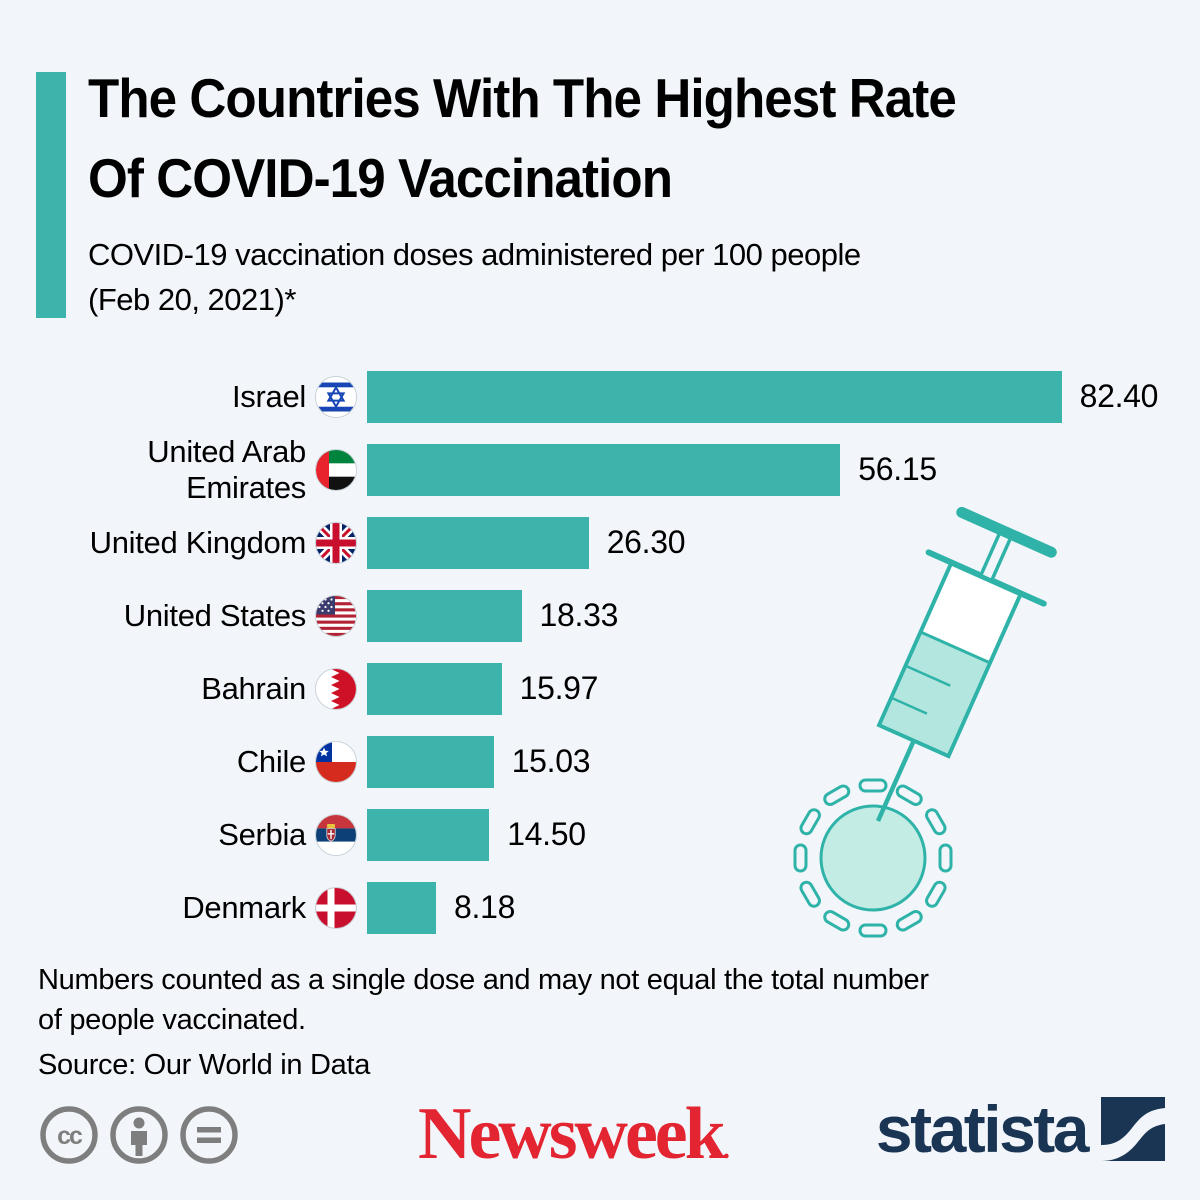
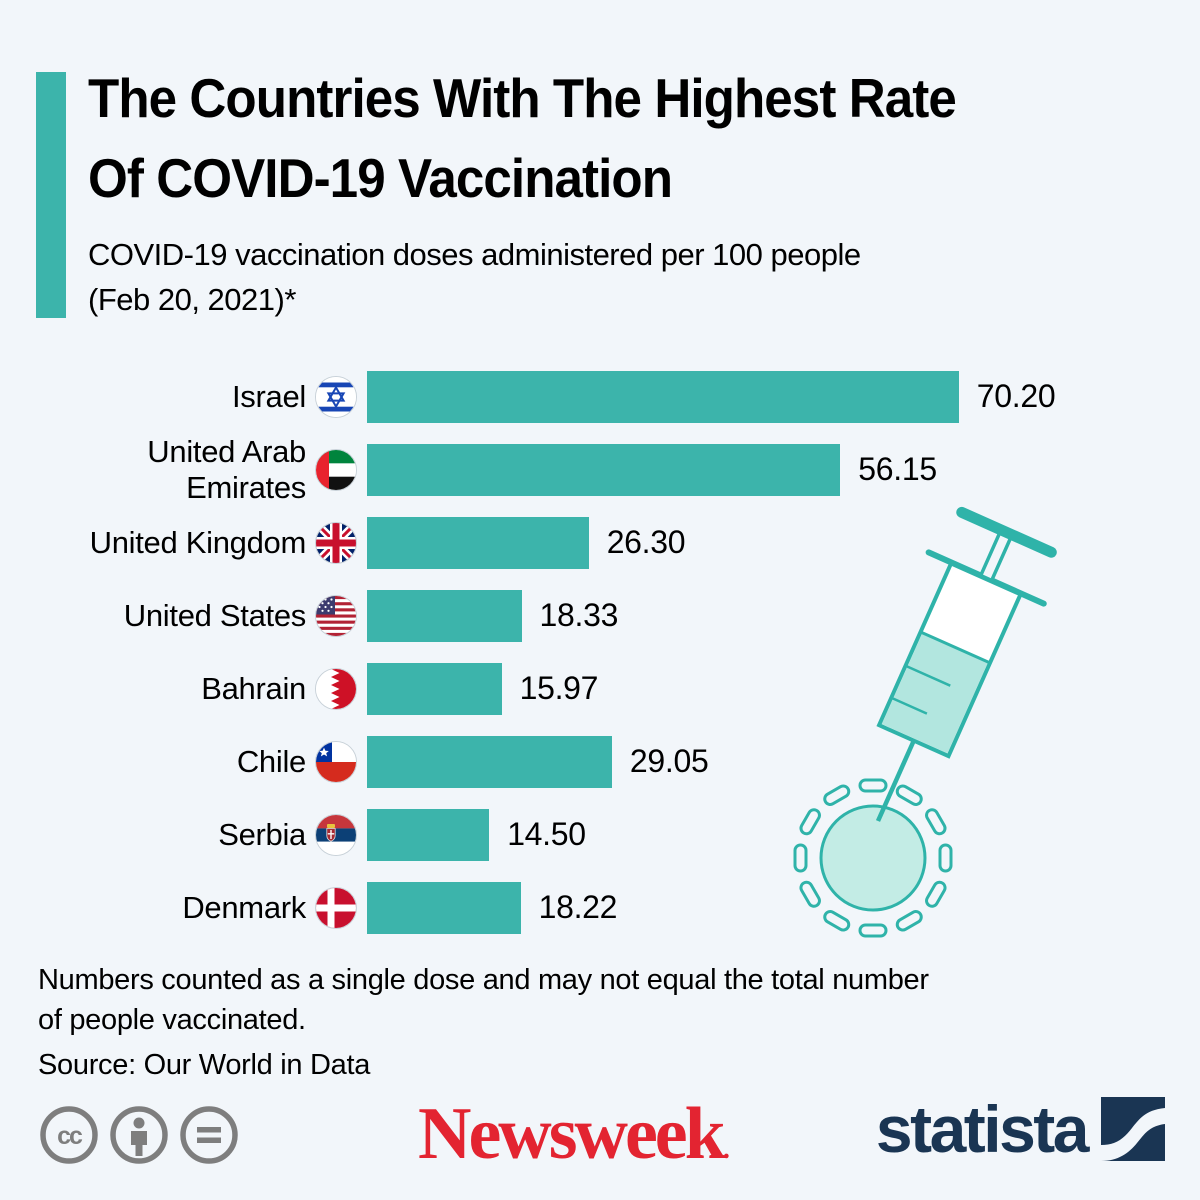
Israel: 82.40 -> 70.20
Chile: 15.03 -> 29.05
Denmark: 8.18 -> 18.22
